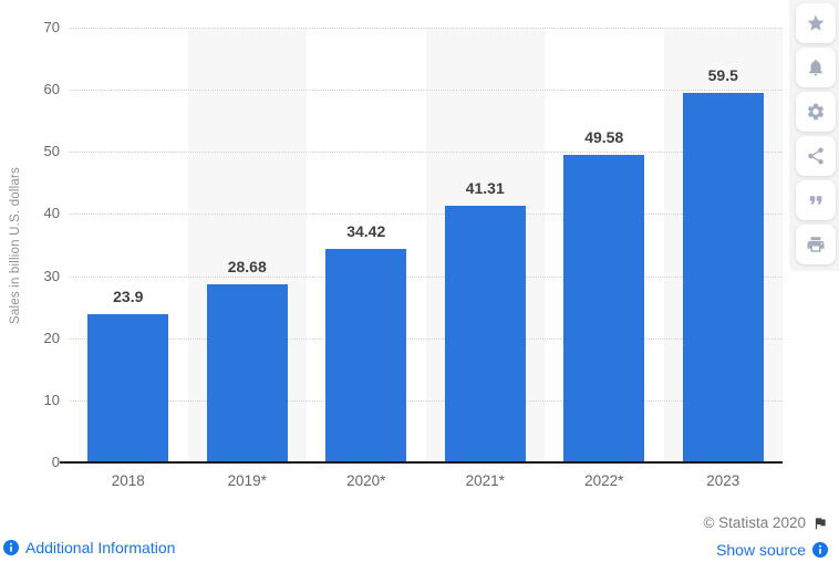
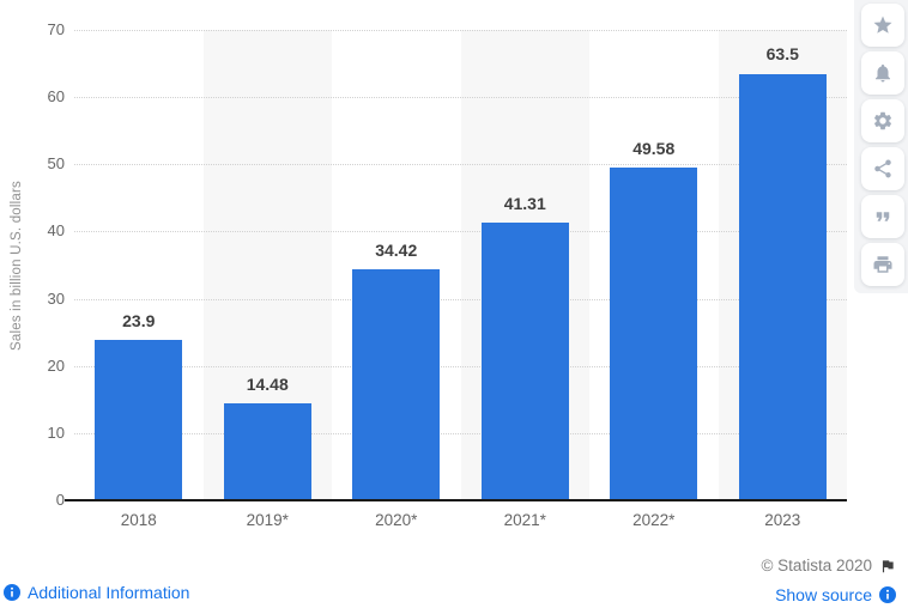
2019*: 28.68 -> 14.48
2023: 59.5 -> 63.5
